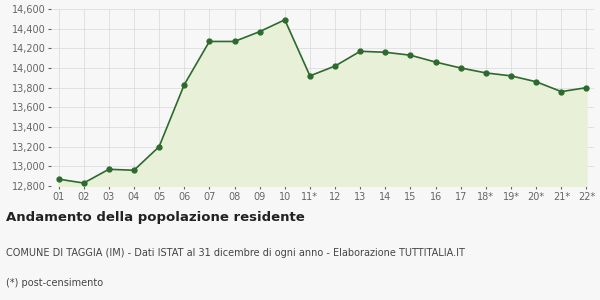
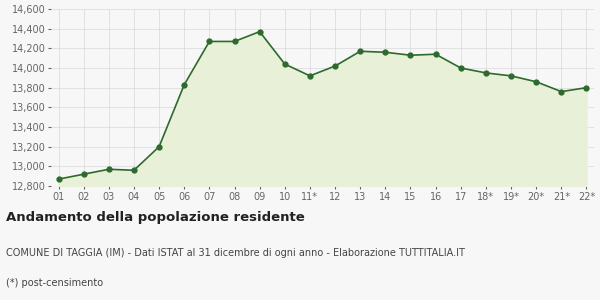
02: 12,830 -> 12,920
10: 14,490 -> 14,040
16: 14,060 -> 14,140
